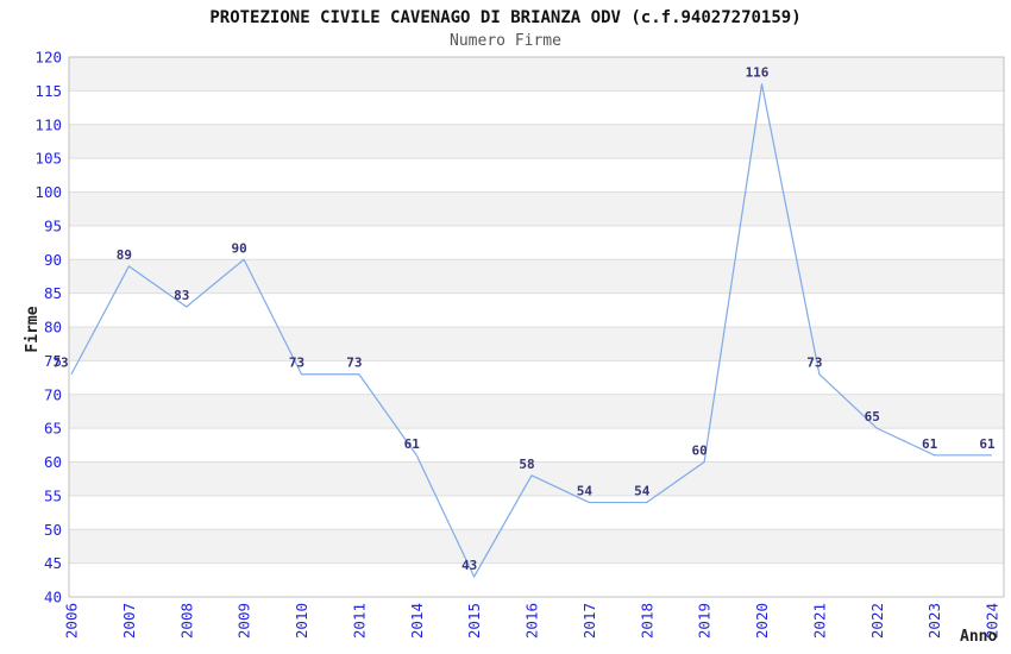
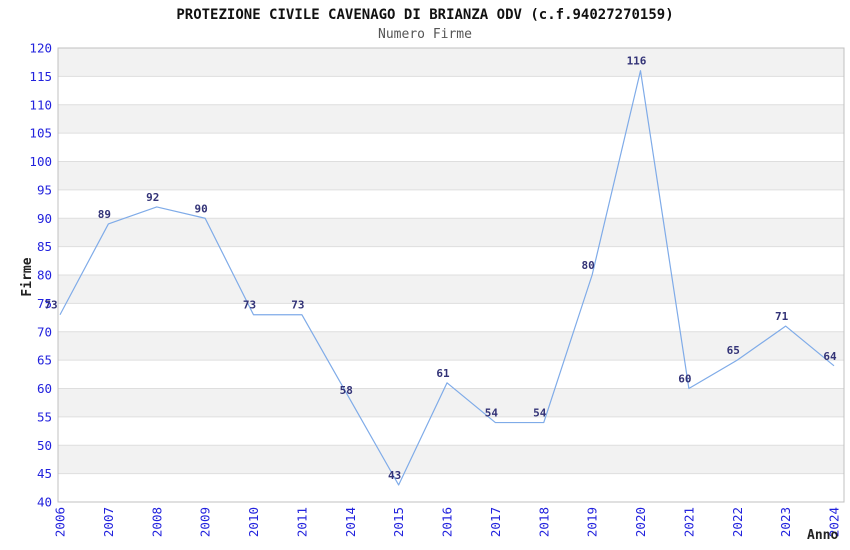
2008: 83 -> 92
2014: 61 -> 58
2016: 58 -> 61
2019: 60 -> 80
2021: 73 -> 60
2023: 61 -> 71
2024: 61 -> 64
